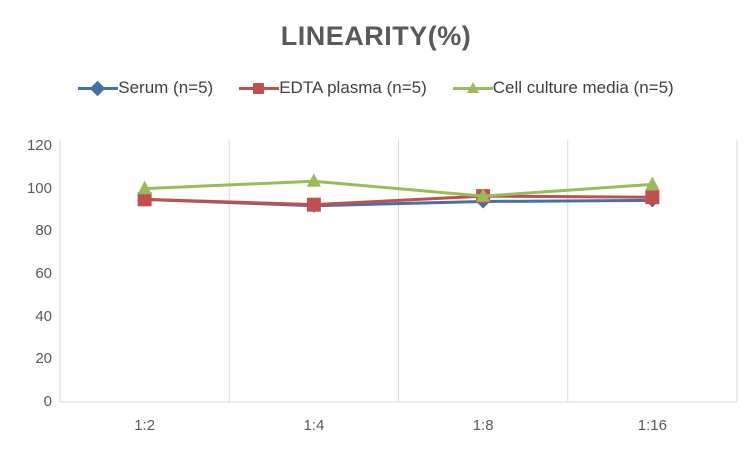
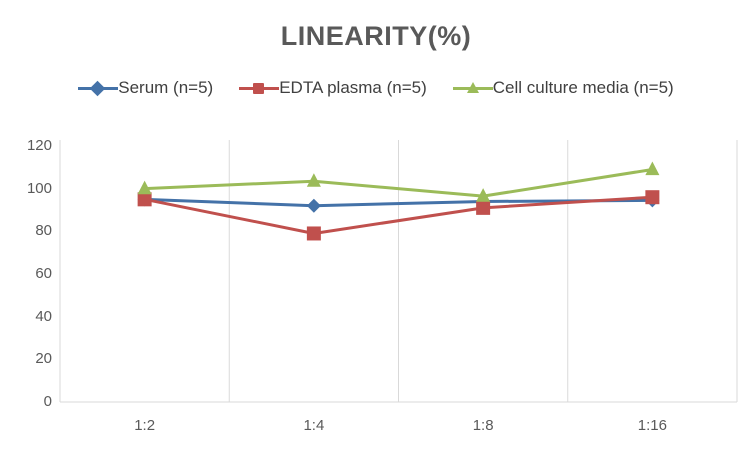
EDTA plasma (n=5)/1:4: 92 -> 79
EDTA plasma (n=5)/1:8: 96 -> 91
Cell culture media (n=5)/1:16: 102 -> 109
